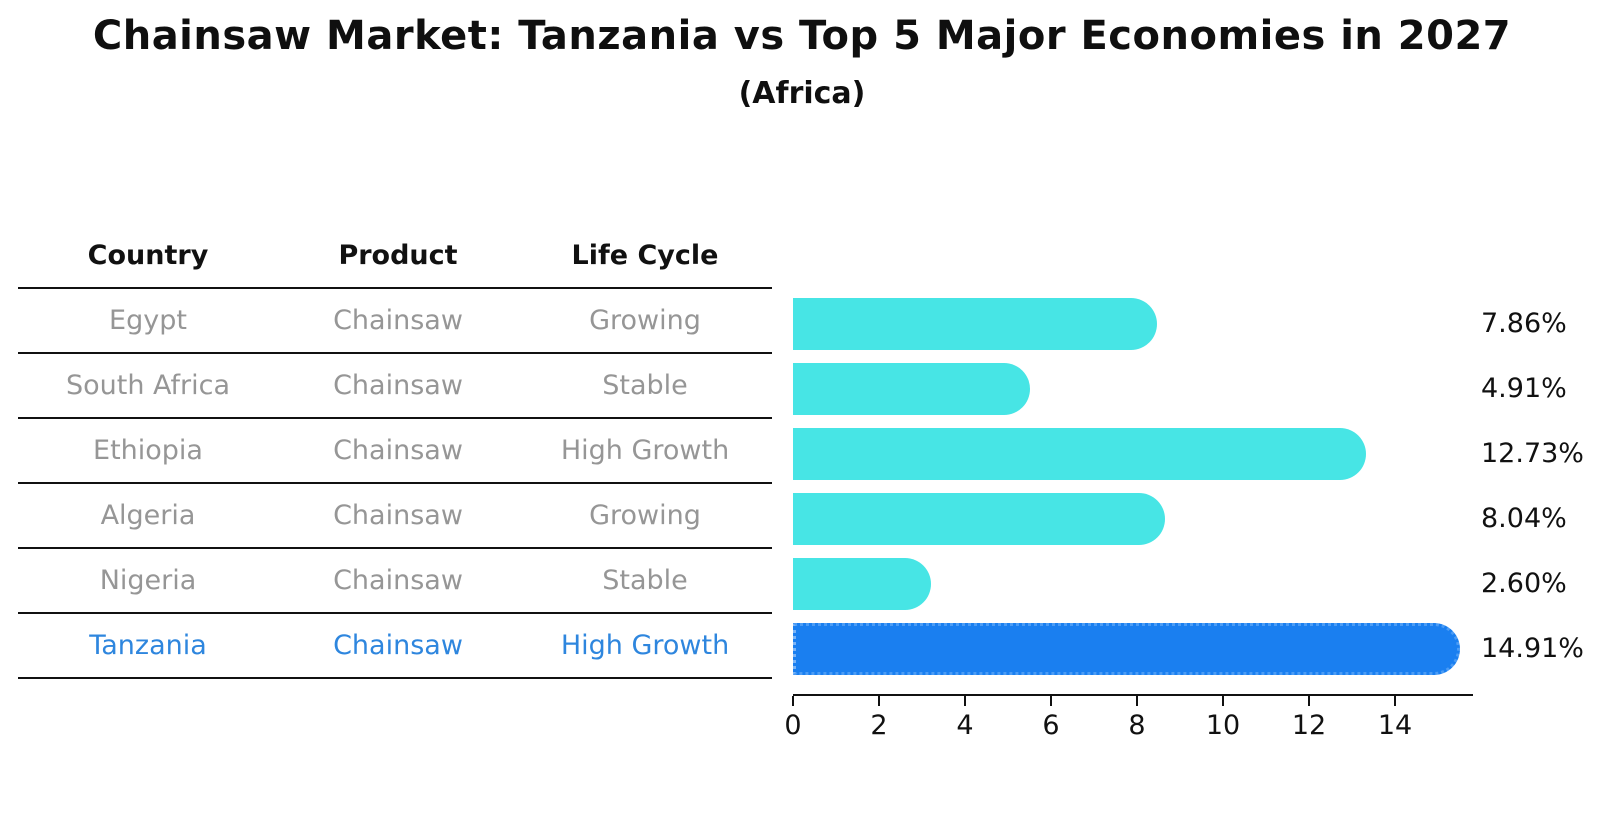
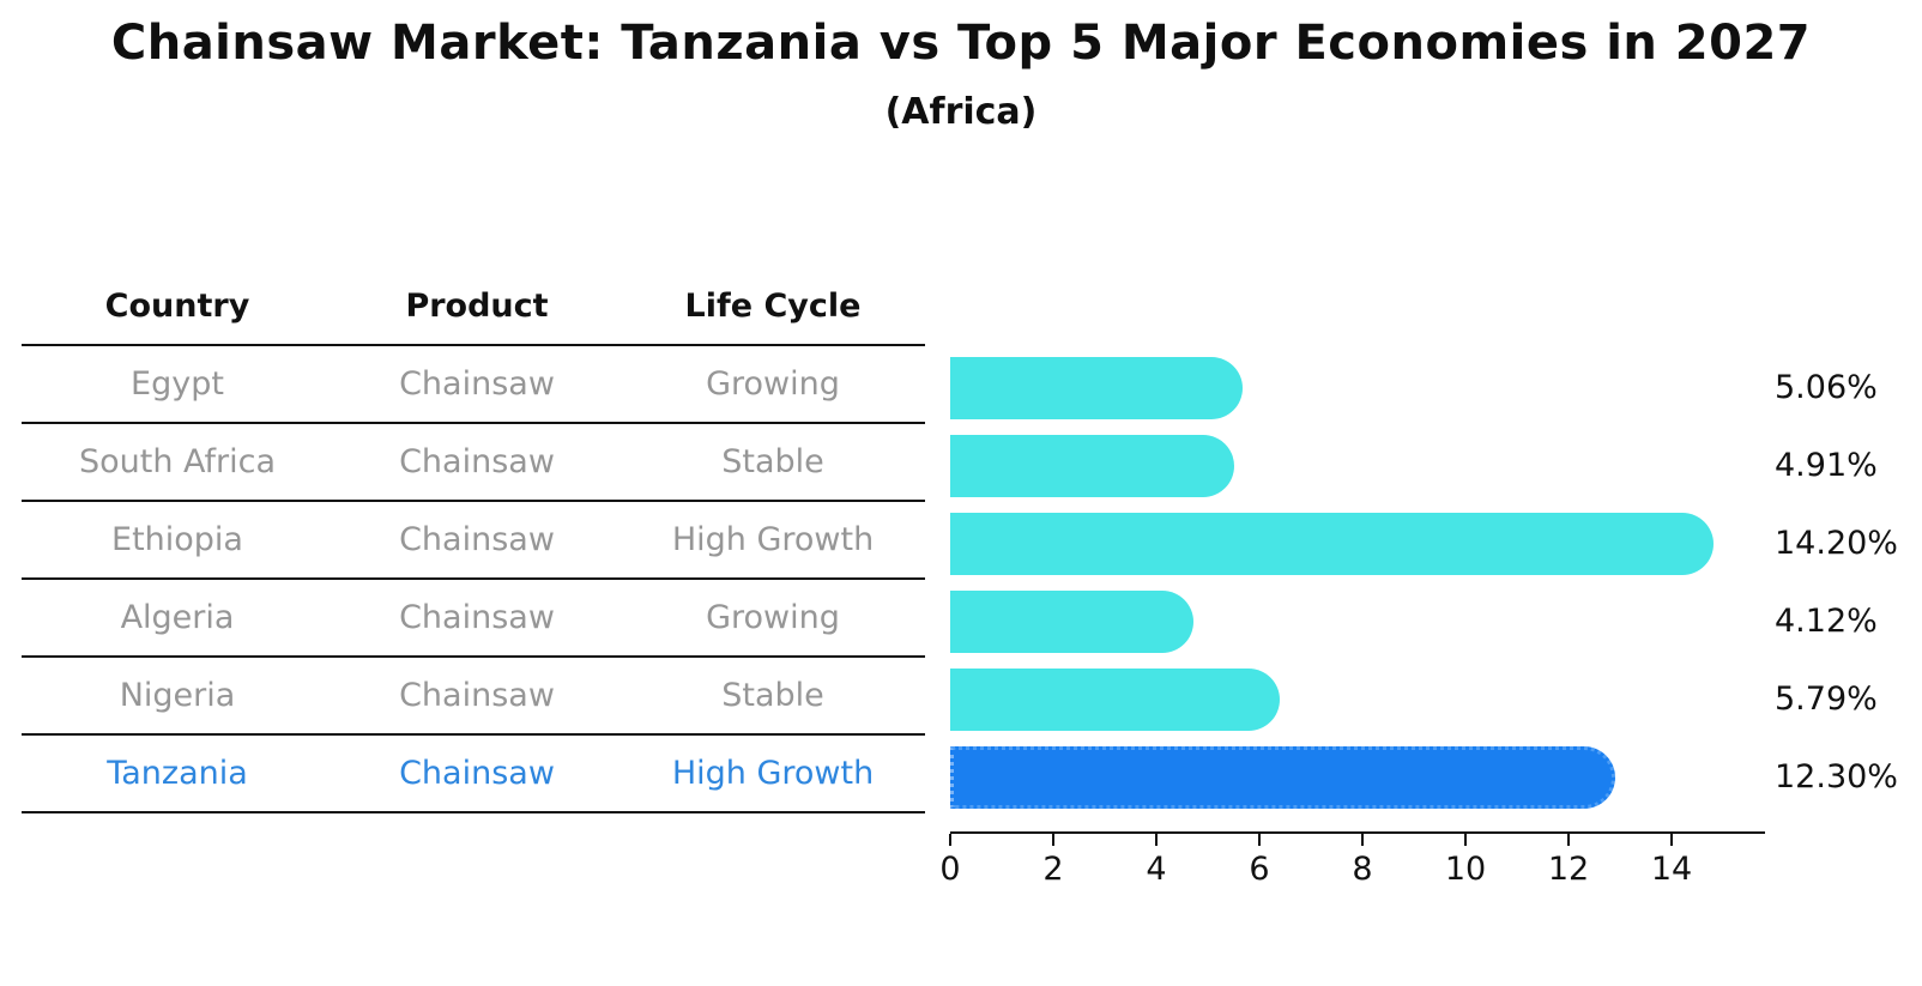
Egypt: 7.86% -> 5.06%
Ethiopia: 12.73% -> 14.20%
Algeria: 8.04% -> 4.12%
Nigeria: 2.60% -> 5.79%
Tanzania: 14.91% -> 12.30%
